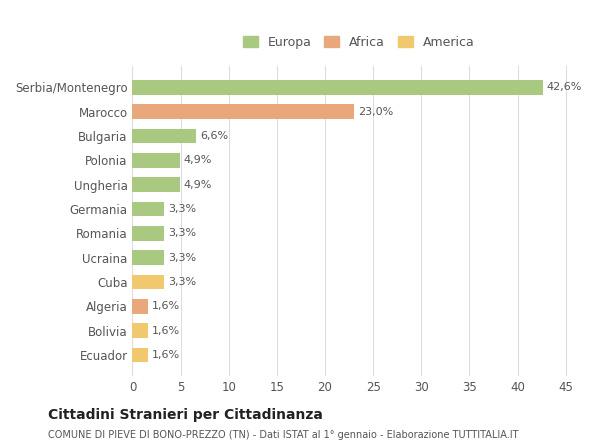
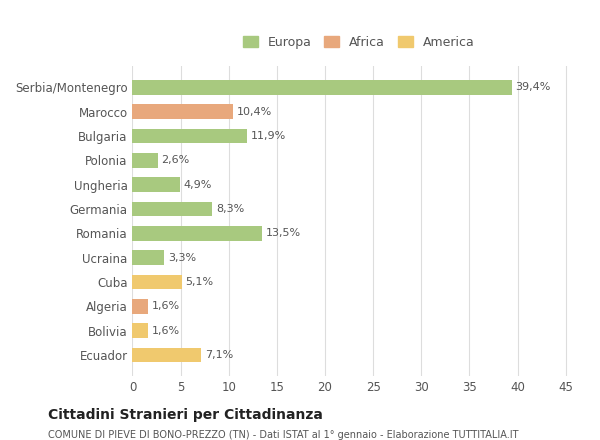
Serbia/Montenegro: 42,6% -> 39,4%
Marocco: 23,0% -> 10,4%
Bulgaria: 6,6% -> 11,9%
Polonia: 4,9% -> 2,6%
Germania: 3,3% -> 8,3%
Romania: 3,3% -> 13,5%
Cuba: 3,3% -> 5,1%
Ecuador: 1,6% -> 7,1%
